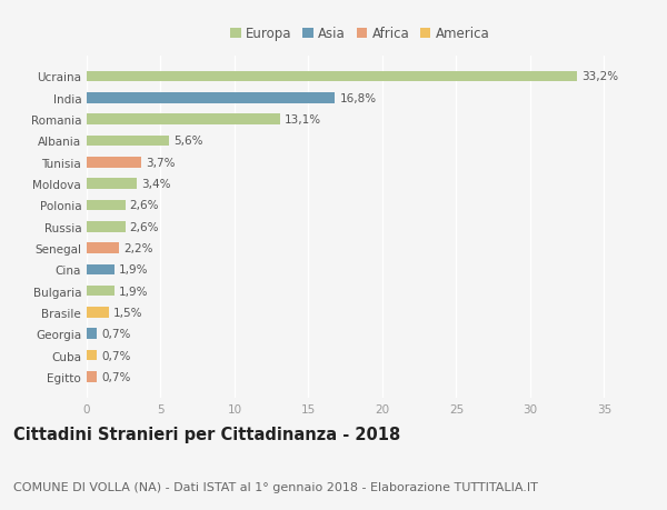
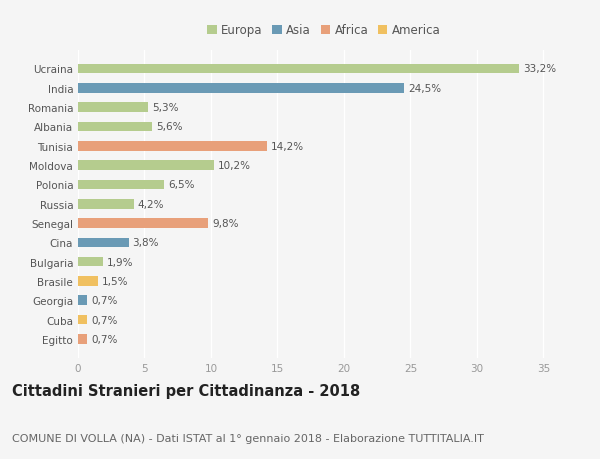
India: 16,8% -> 24,5%
Romania: 13,1% -> 5,3%
Tunisia: 3,7% -> 14,2%
Moldova: 3,4% -> 10,2%
Polonia: 2,6% -> 6,5%
Russia: 2,6% -> 4,2%
Senegal: 2,2% -> 9,8%
Cina: 1,9% -> 3,8%
